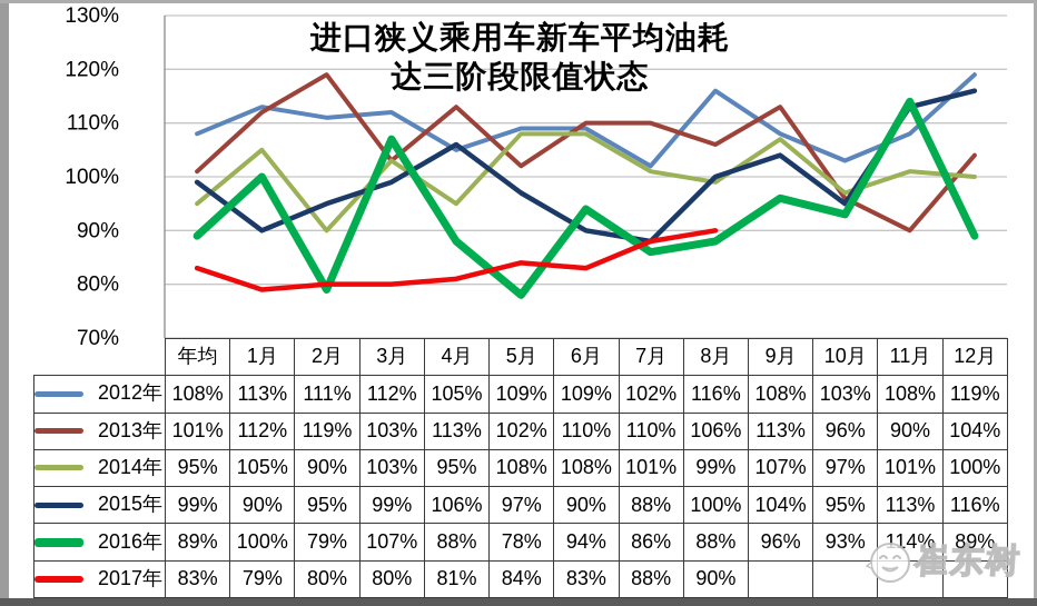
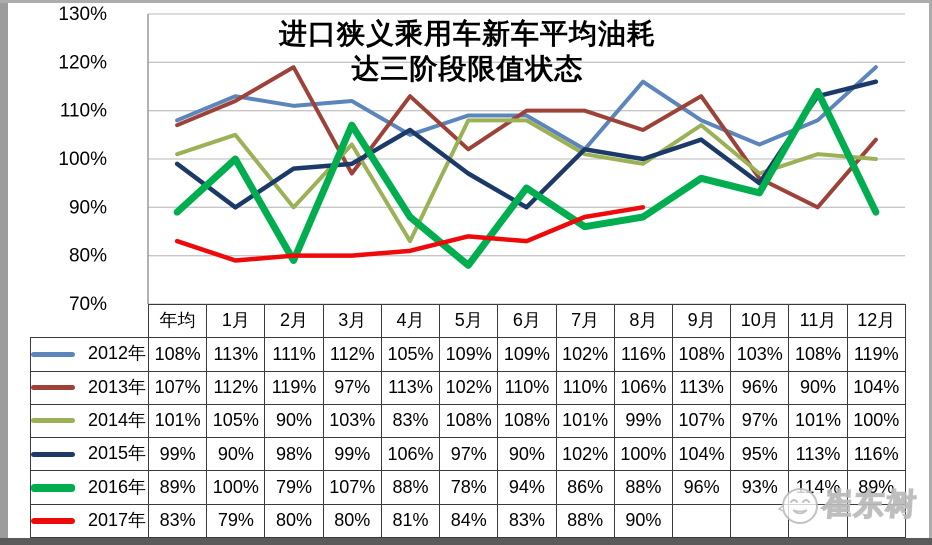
2013年/年均: 101% -> 107%
2014年/年均: 95% -> 101%
2015年/2月: 95% -> 98%
2013年/3月: 103% -> 97%
2014年/4月: 95% -> 83%
2015年/7月: 88% -> 102%
